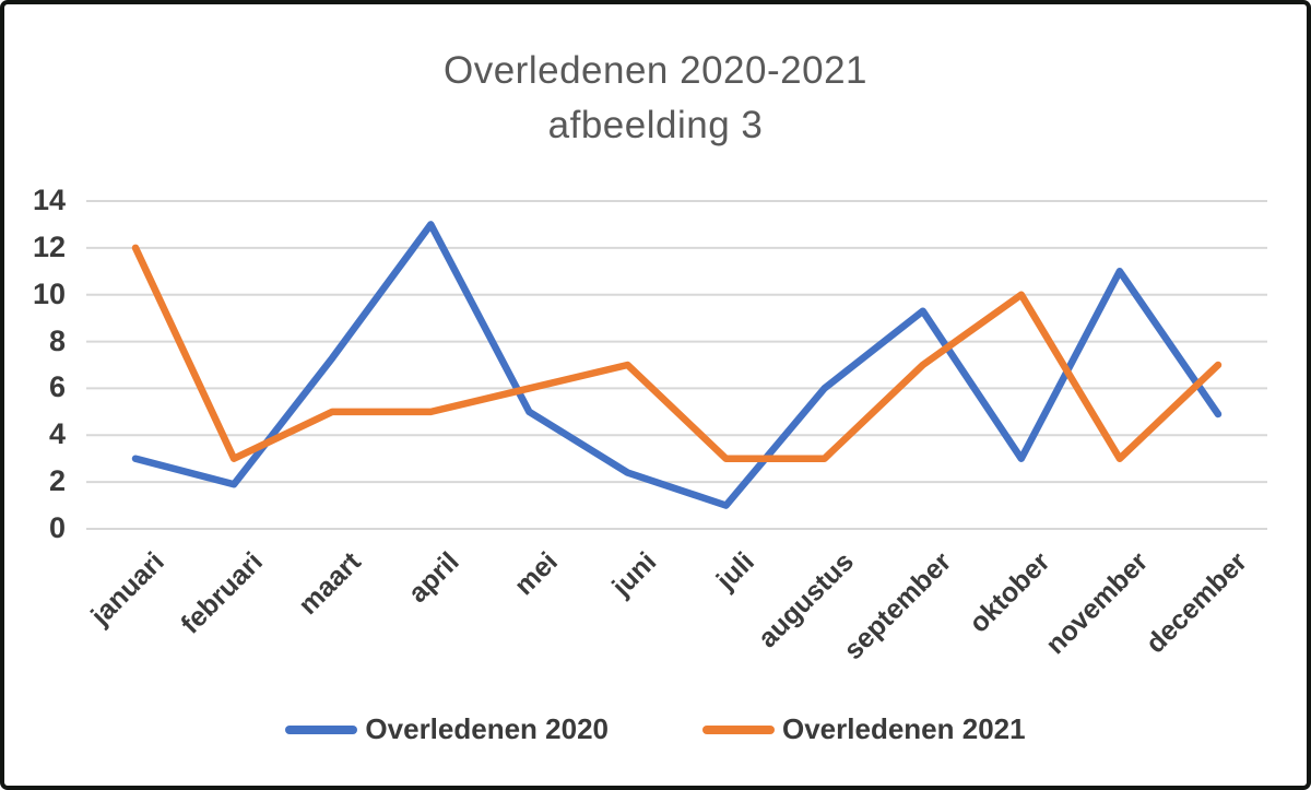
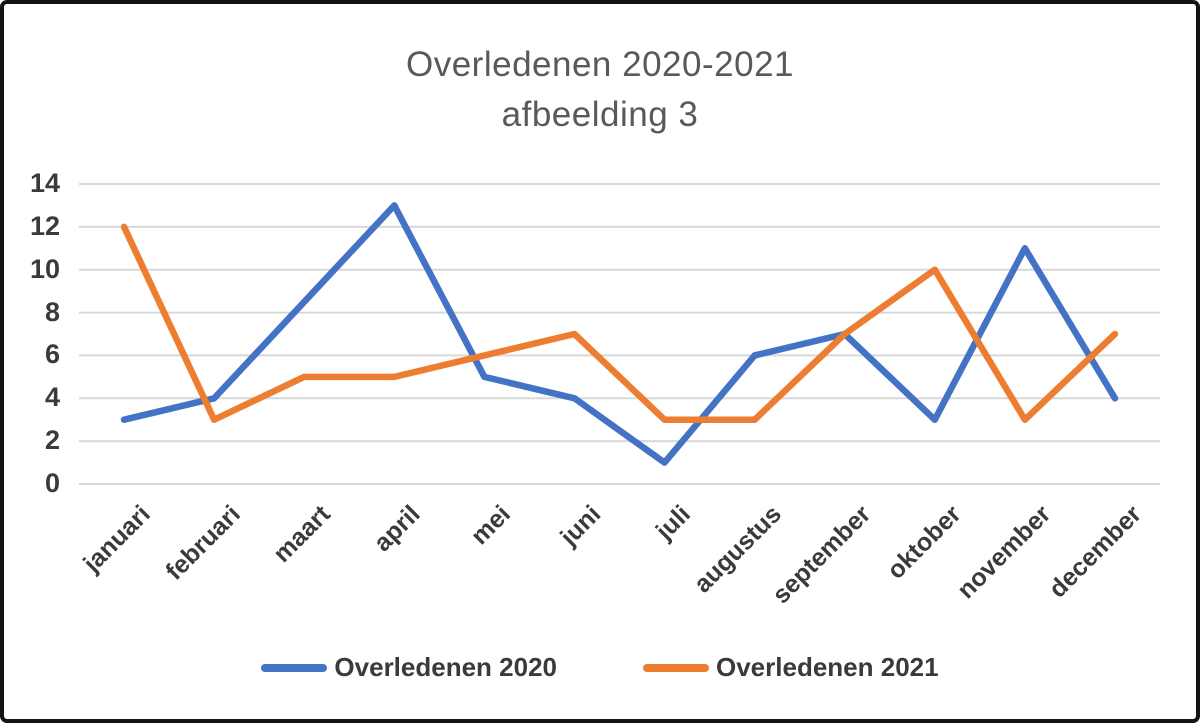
Overledenen 2020/februari: 1.9 -> 4.0
Overledenen 2020/maart: 7.3 -> 8.5
Overledenen 2020/juni: 2.4 -> 4.0
Overledenen 2020/september: 9.3 -> 7.0
Overledenen 2020/december: 4.9 -> 4.0
